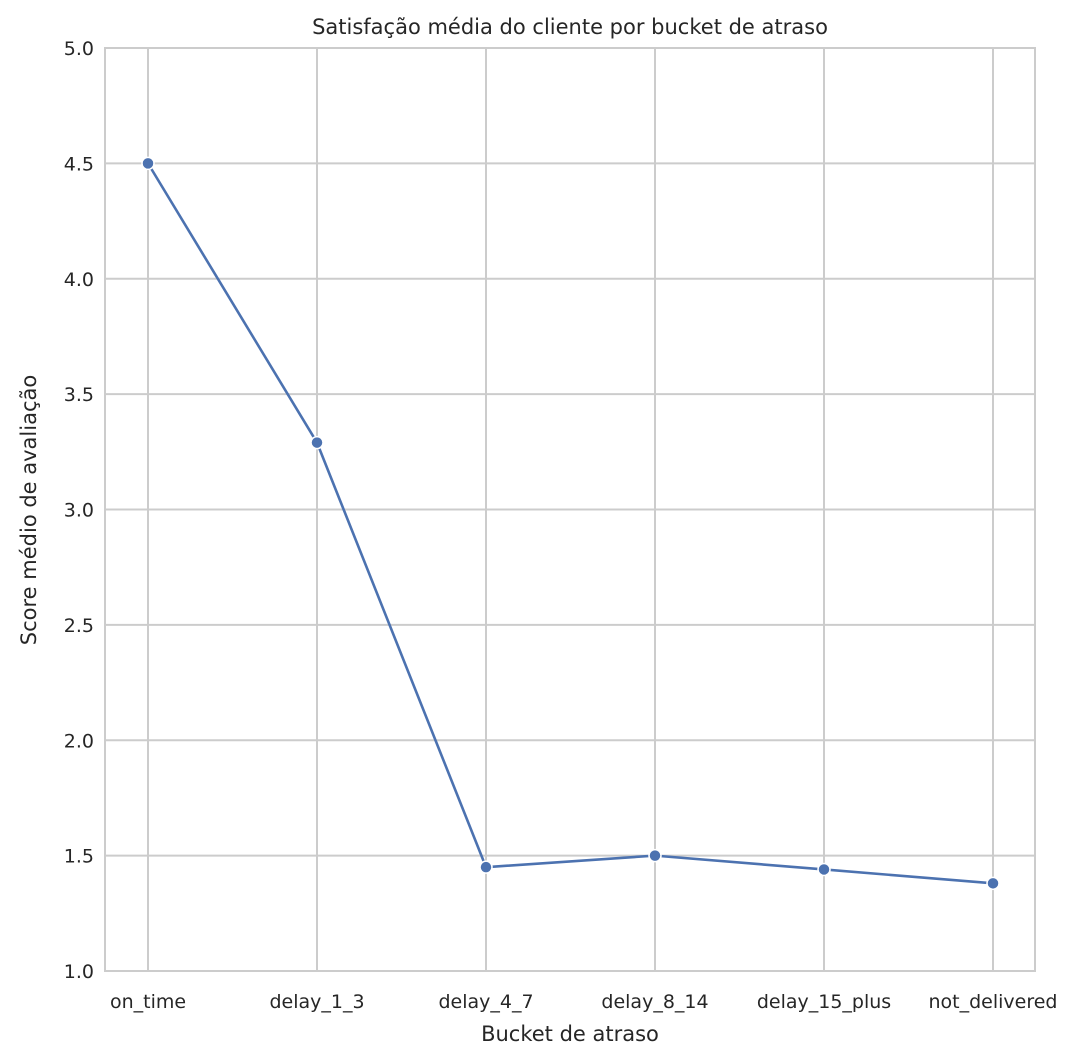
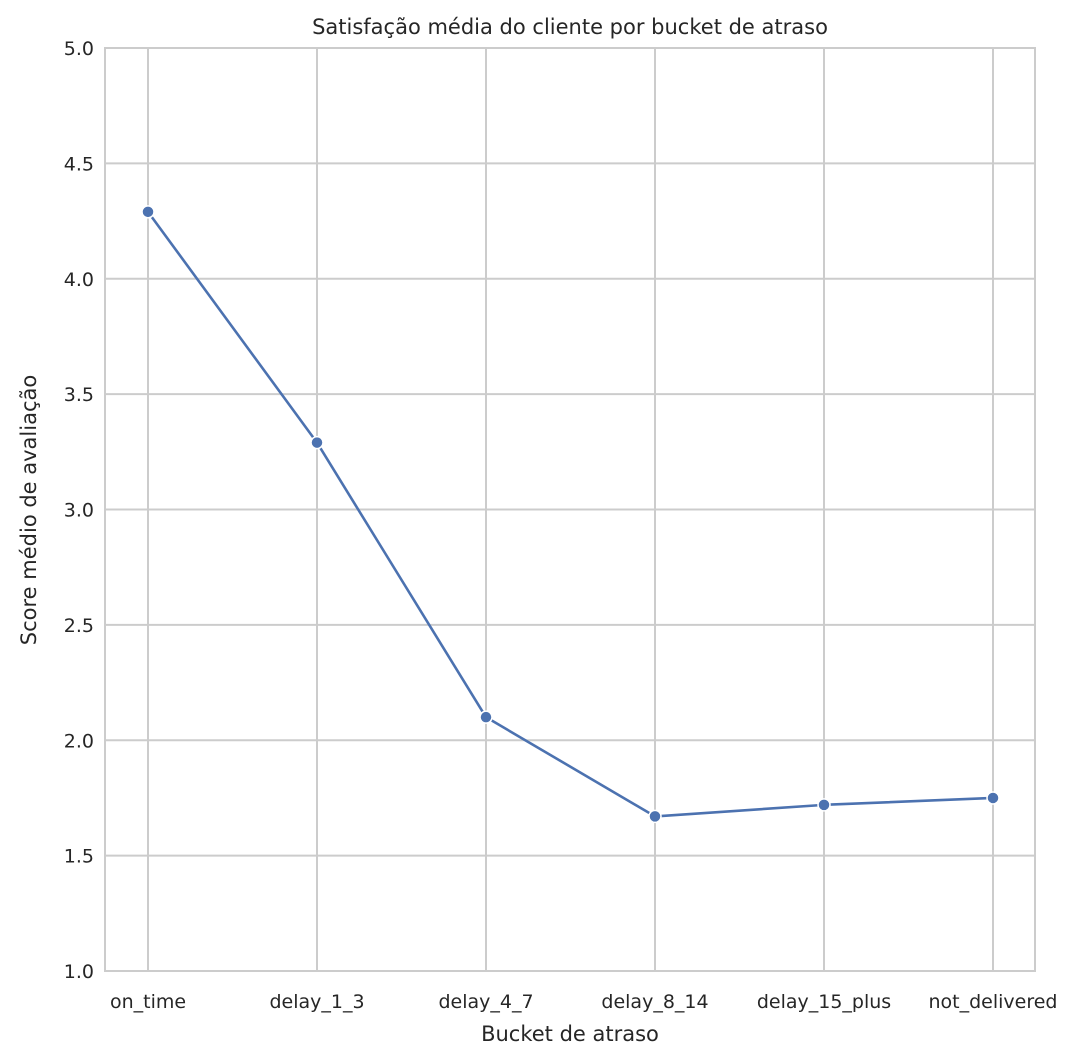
on_time: 4.50 -> 4.29
delay_4_7: 1.45 -> 2.10
delay_8_14: 1.50 -> 1.67
delay_15_plus: 1.44 -> 1.72
not_delivered: 1.38 -> 1.75
